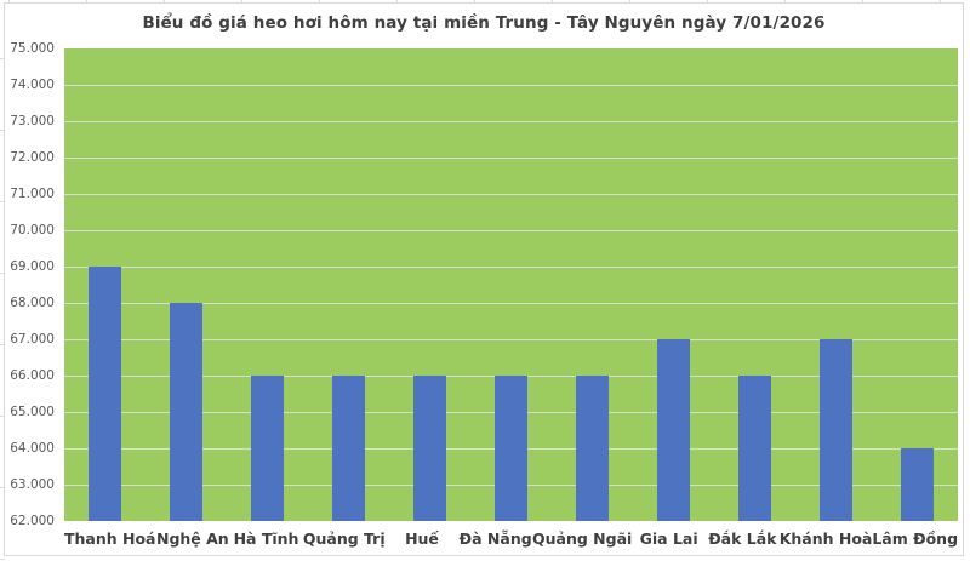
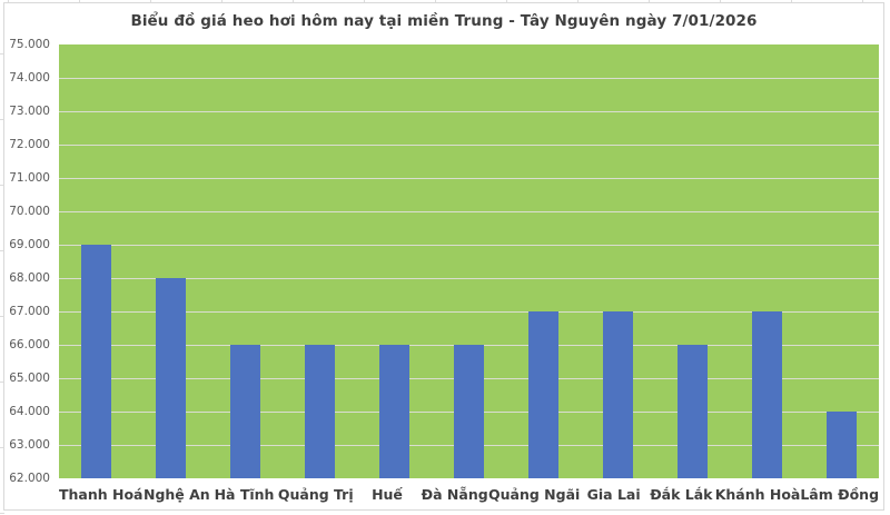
Quảng Ngãi: 66000 -> 67000
